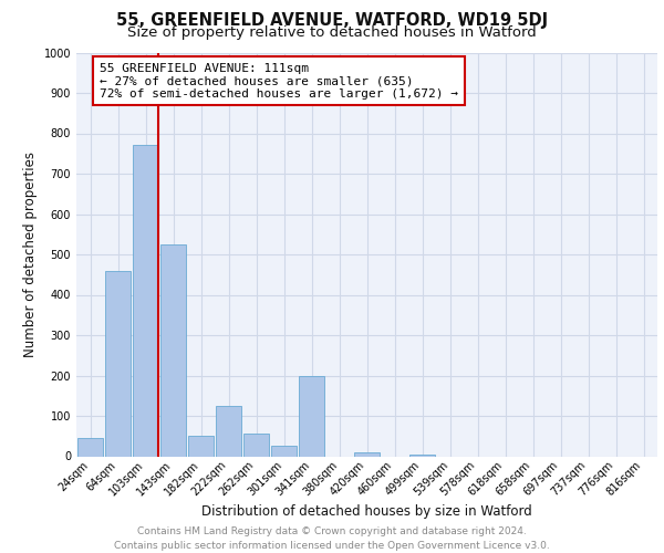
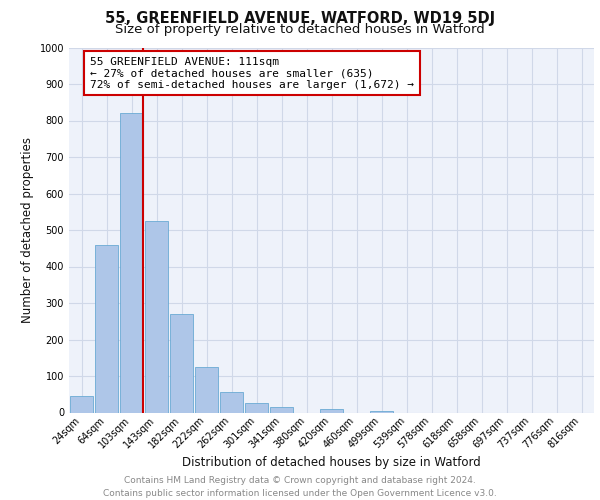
103sqm: 770 -> 820
182sqm: 50 -> 270
341sqm: 200 -> 15
